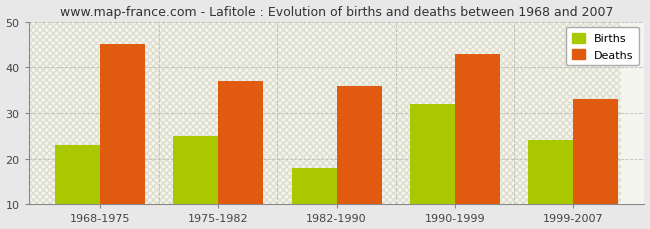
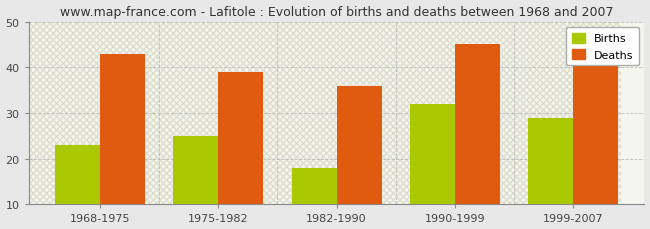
Deaths/1968-1975: 45 -> 43
Deaths/1975-1982: 37 -> 39
Deaths/1990-1999: 43 -> 45
Births/1999-2007: 24 -> 29
Deaths/1999-2007: 33 -> 41
